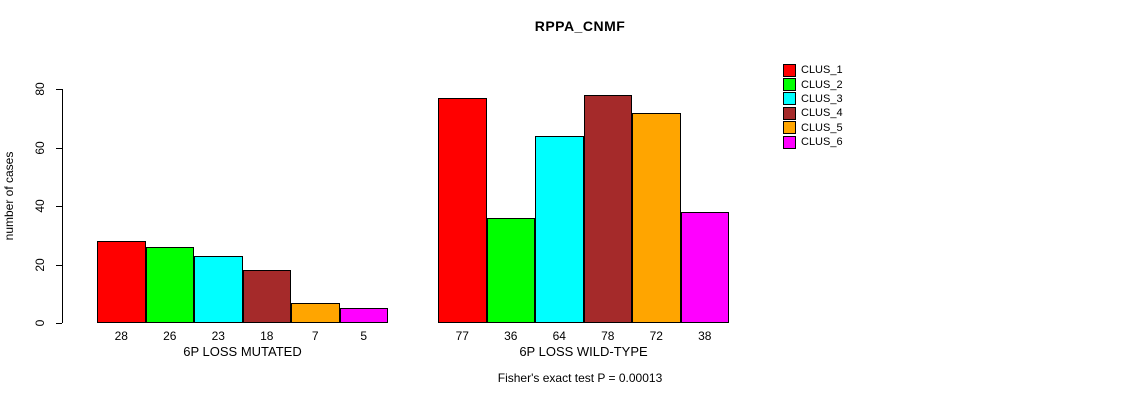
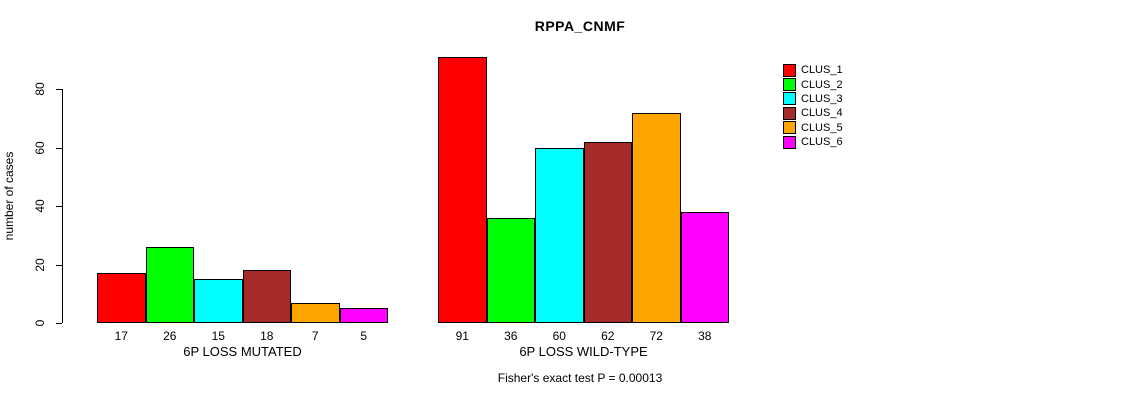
CLUS_1/6P LOSS MUTATED: 28 -> 17
CLUS_3/6P LOSS MUTATED: 23 -> 15
CLUS_1/6P LOSS WILD-TYPE: 77 -> 91
CLUS_3/6P LOSS WILD-TYPE: 64 -> 60
CLUS_4/6P LOSS WILD-TYPE: 78 -> 62
